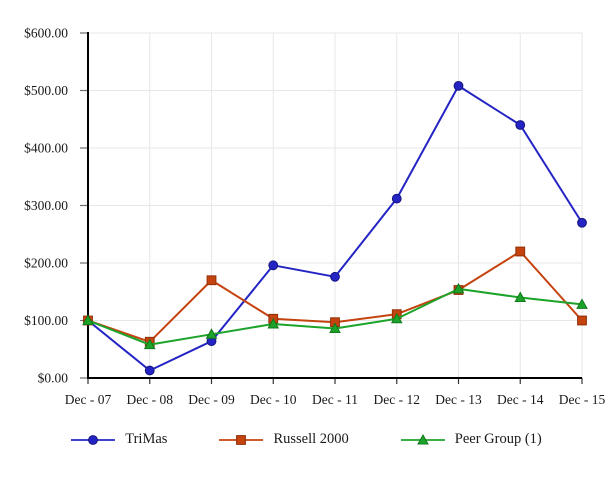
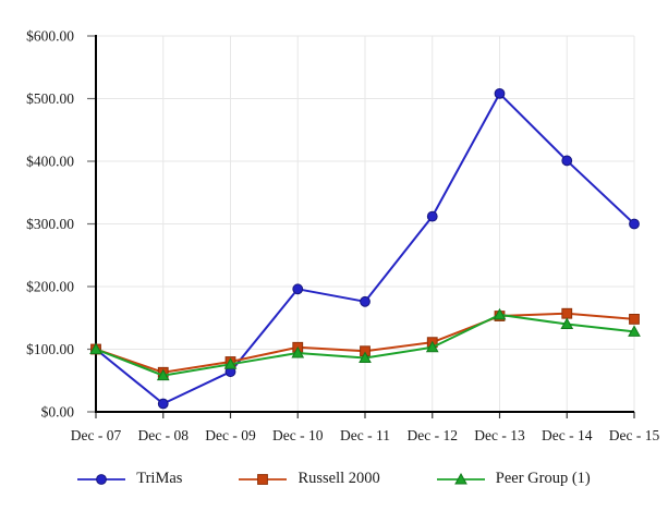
Russell 2000/Dec - 09: $170 -> $80
TriMas/Dec - 14: $440 -> $400
Russell 2000/Dec - 14: $220 -> $160
TriMas/Dec - 15: $270 -> $300
Russell 2000/Dec - 15: $100 -> $150
